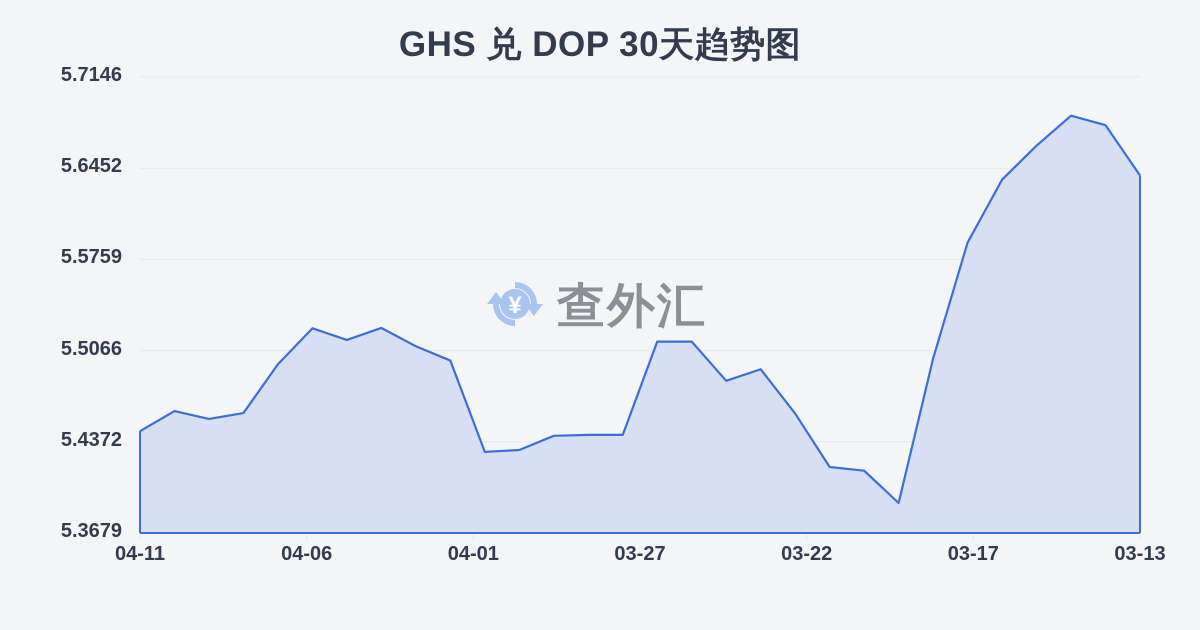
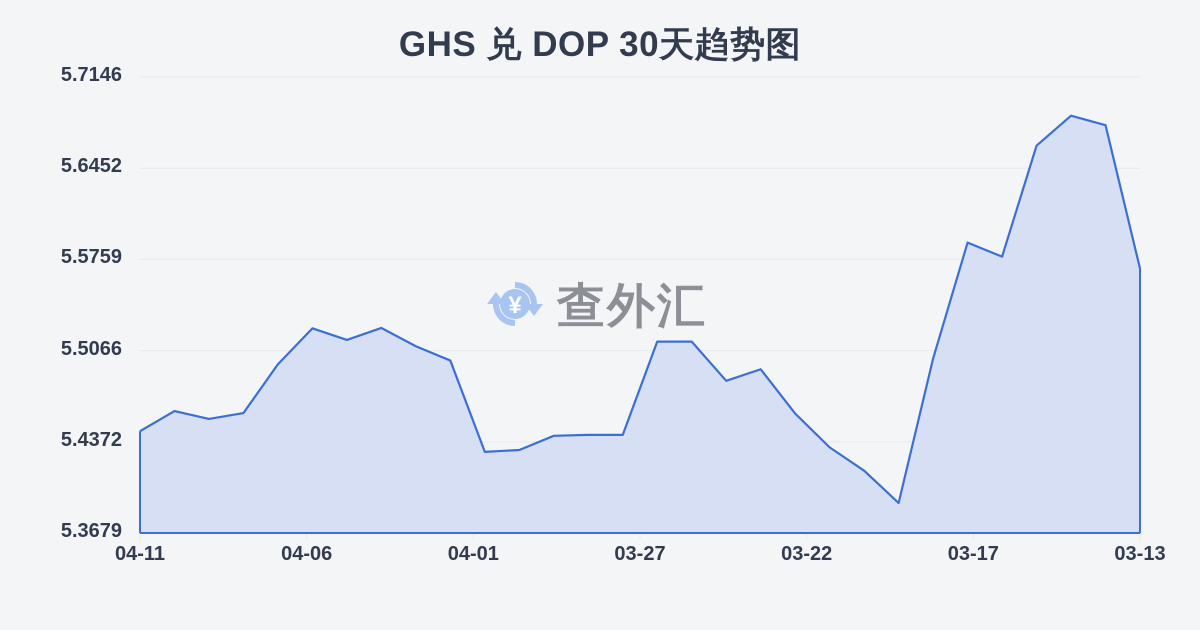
03-22: 5.418 -> 5.433
03-17: 5.636 -> 5.578
03-13: 5.640 -> 5.569
